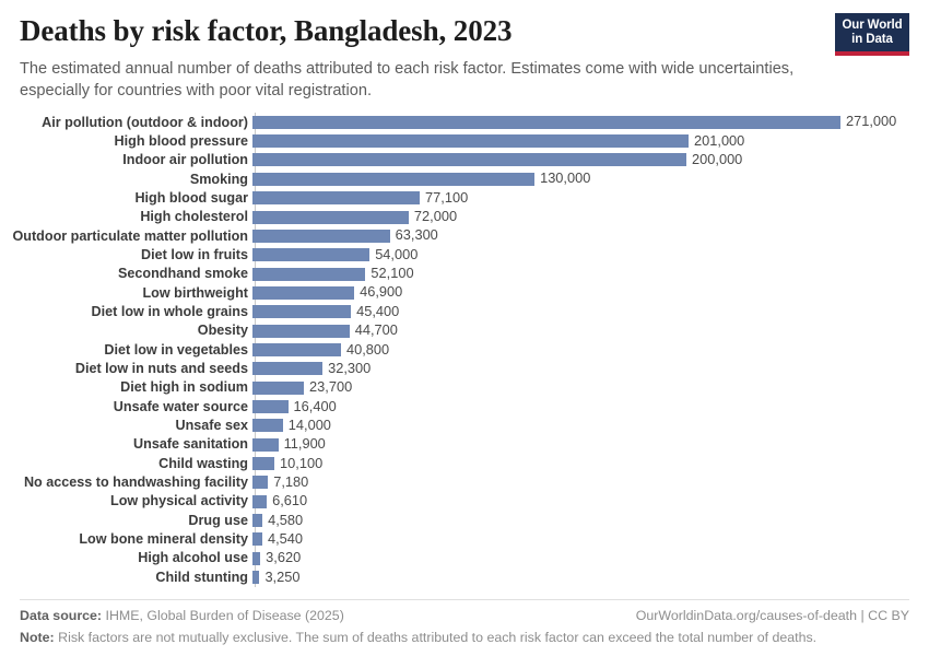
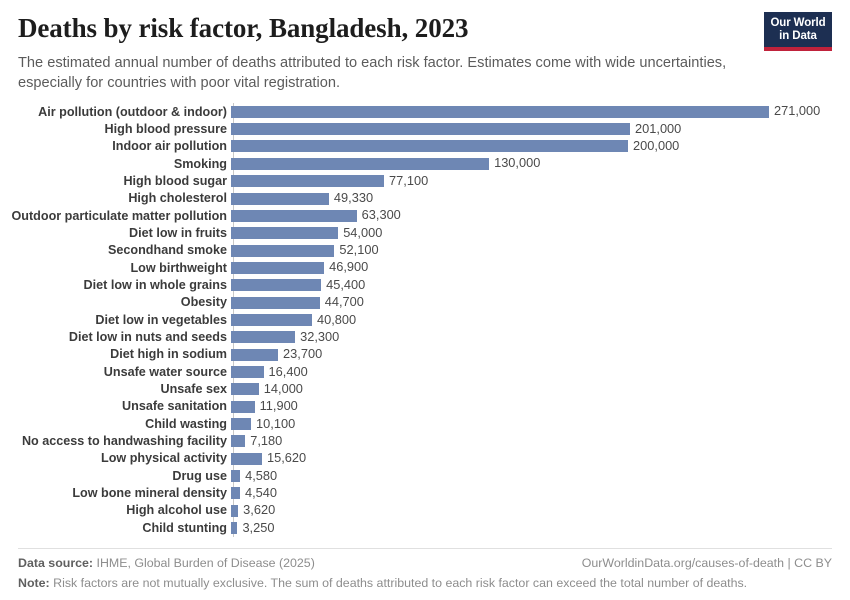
High cholesterol: 72,000 -> 49,330
Low physical activity: 6,610 -> 15,620
